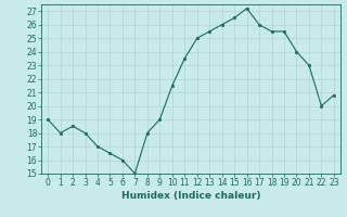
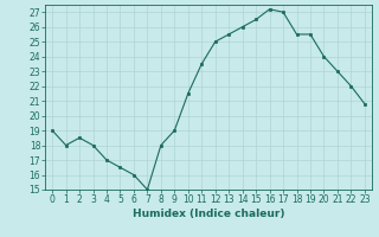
17: 26.0 -> 27.0
22: 20.0 -> 22.0
